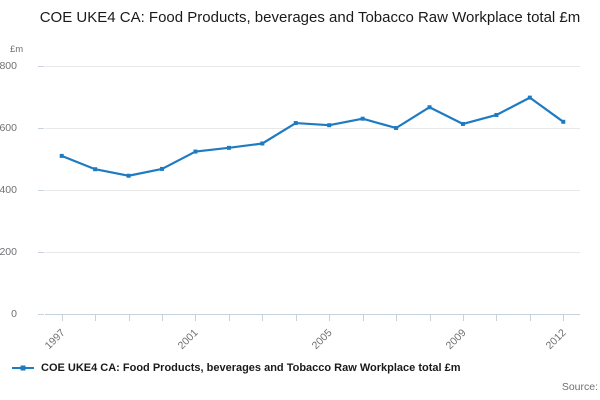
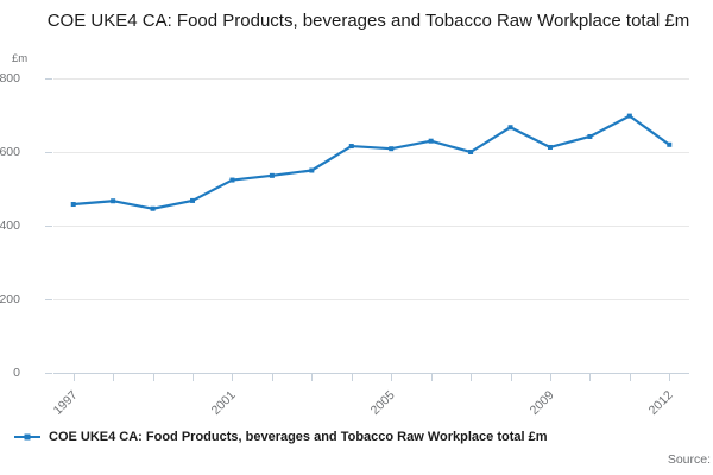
1997: 510 -> 460
